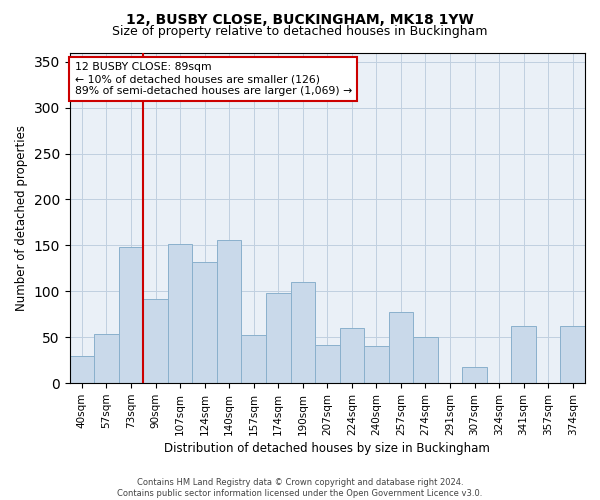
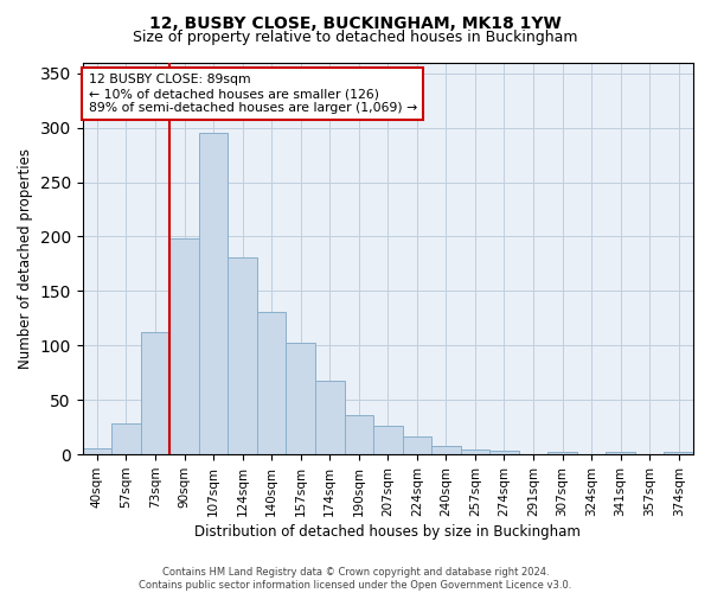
40sqm: 30 -> 6
57sqm: 54 -> 28
73sqm: 148 -> 112
90sqm: 92 -> 198
107sqm: 152 -> 295
124sqm: 132 -> 181
140sqm: 156 -> 131
157sqm: 52 -> 103
174sqm: 98 -> 68
190sqm: 110 -> 36
207sqm: 42 -> 26
224sqm: 60 -> 17
240sqm: 40 -> 8
257sqm: 78 -> 5
274sqm: 50 -> 3
307sqm: 18 -> 2
341sqm: 62 -> 2
374sqm: 62 -> 2
